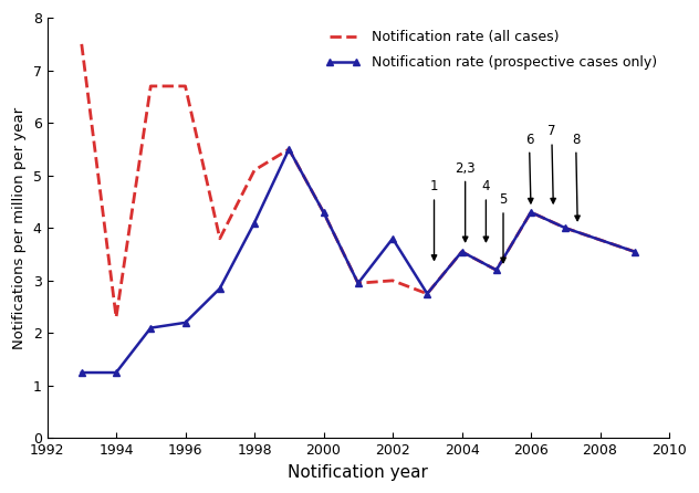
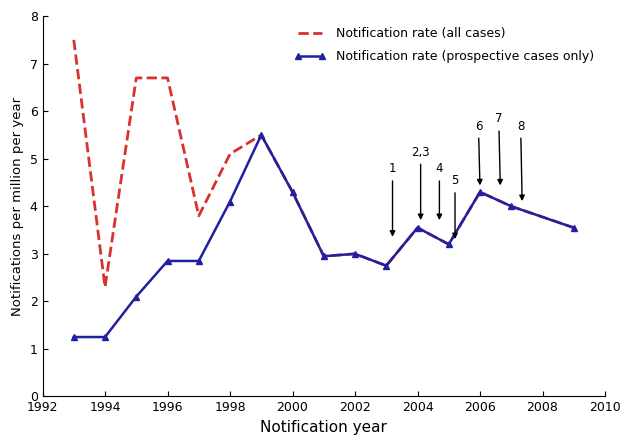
Notification rate (prospective cases only)/1996: 2.20 -> 2.85
Notification rate (prospective cases only)/2002: 3.80 -> 3.00
